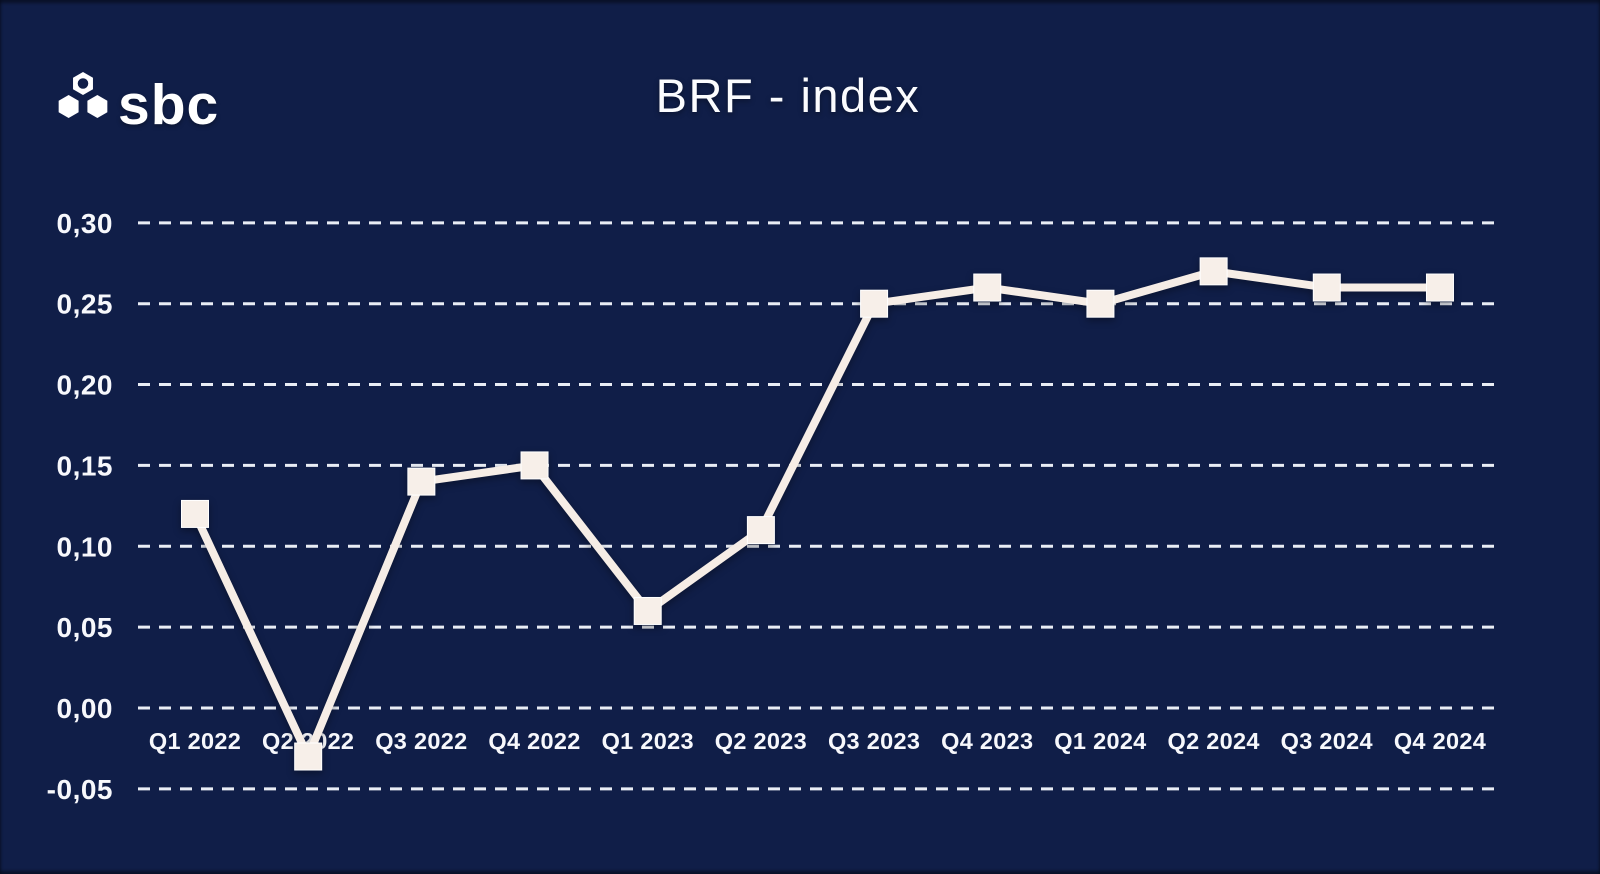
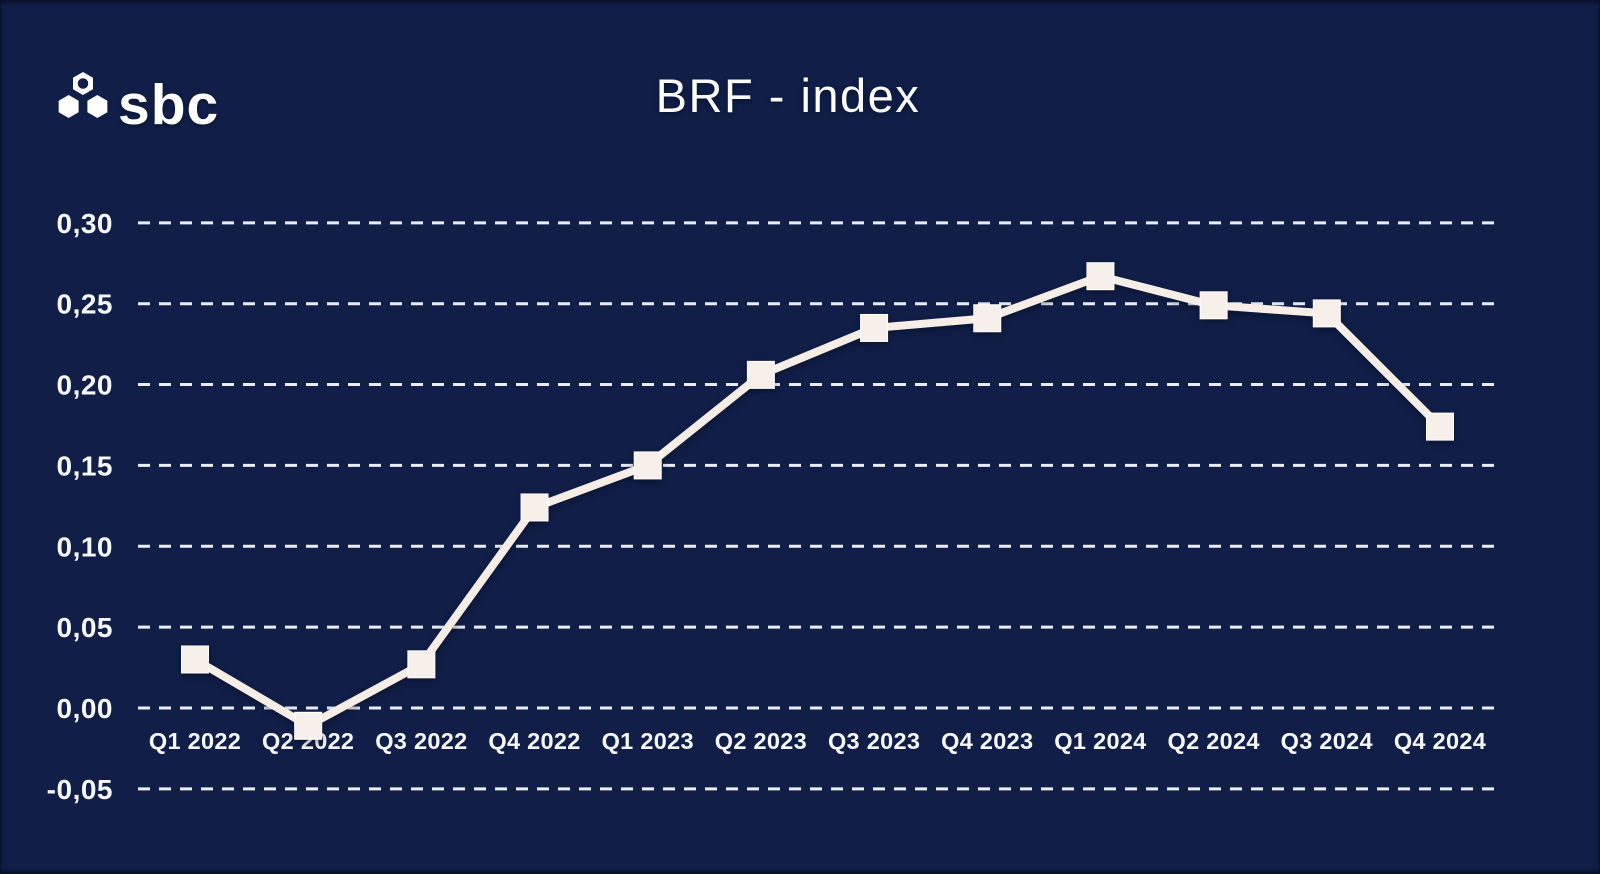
Q1 2022: 0,12 -> 0,03
Q2 2022: -0,03 -> -0,01
Q3 2022: 0,14 -> 0,03
Q4 2022: 0,15 -> 0,12
Q1 2023: 0,06 -> 0,15
Q2 2023: 0,11 -> 0,21
Q3 2023: 0,25 -> 0,23
Q4 2023: 0,26 -> 0,24
Q1 2024: 0,25 -> 0,27
Q2 2024: 0,27 -> 0,25
Q3 2024: 0,26 -> 0,24
Q4 2024: 0,26 -> 0,17
